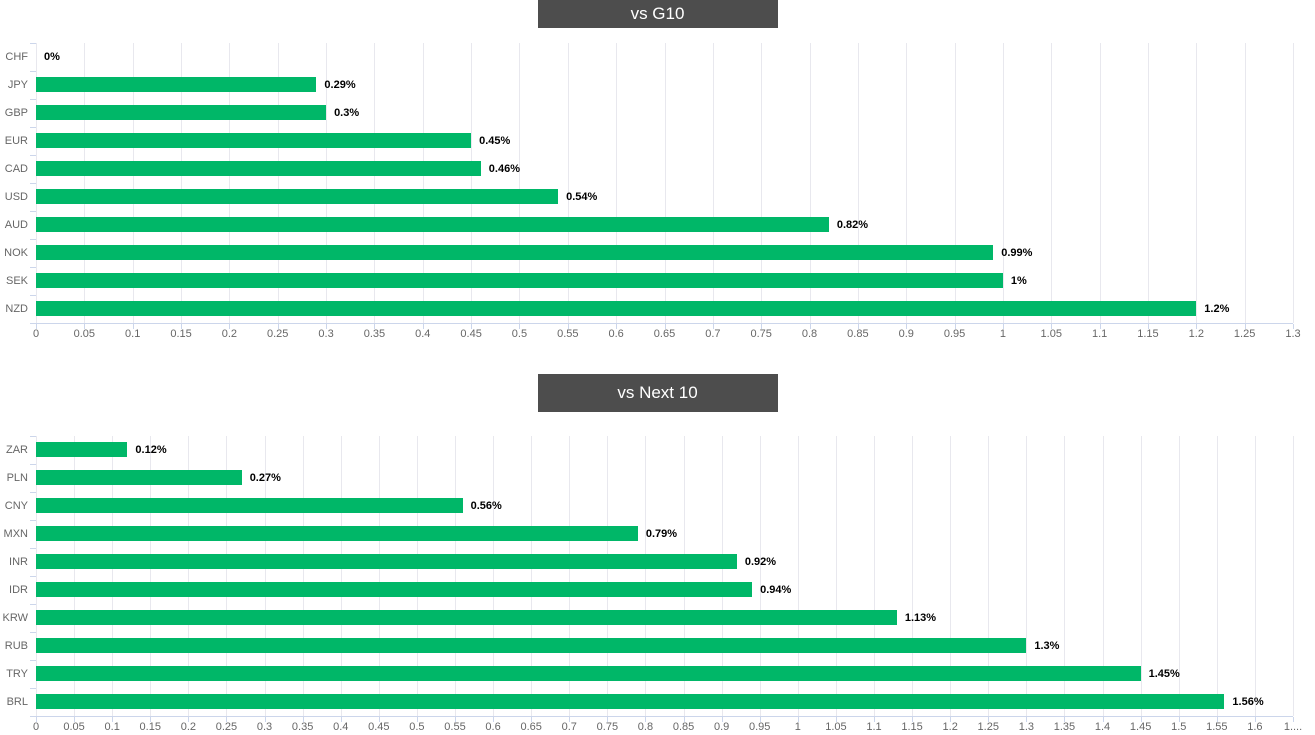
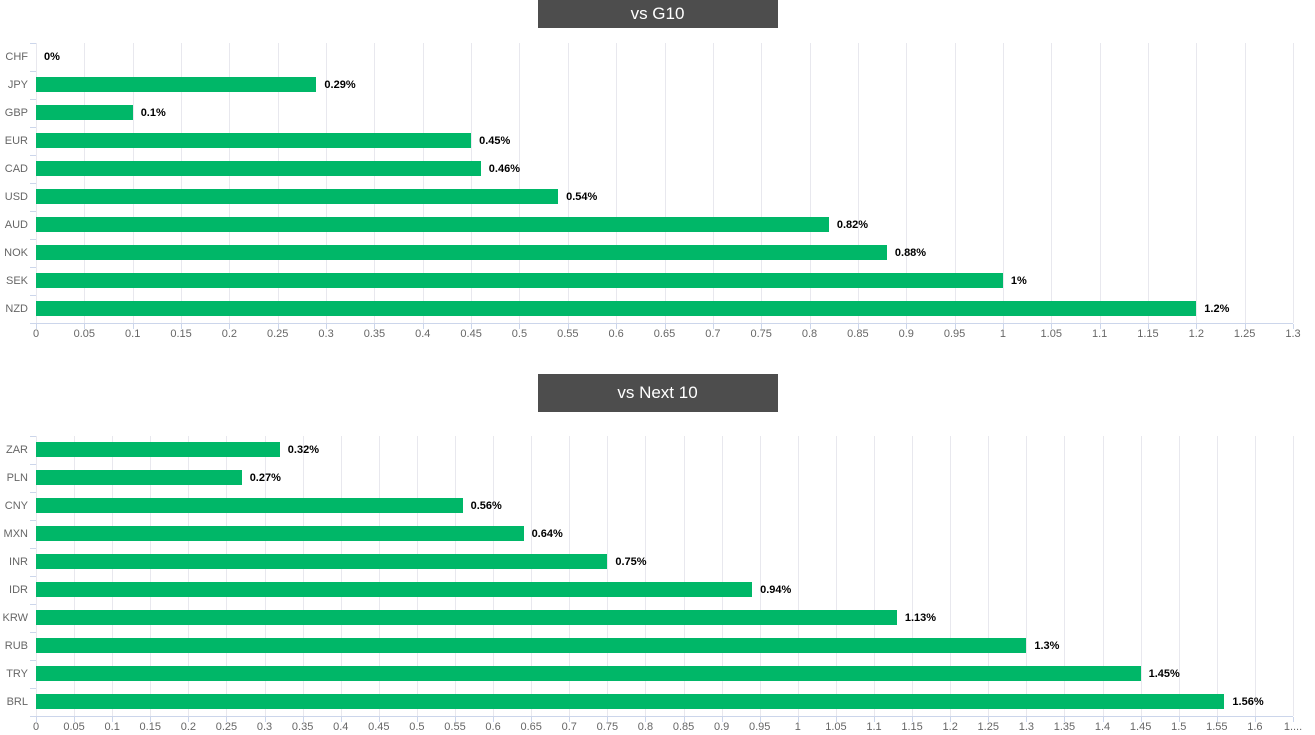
vs G10/GBP: 0.3% -> 0.1%
vs G10/NOK: 0.99% -> 0.88%
vs Next 10/ZAR: 0.12% -> 0.32%
vs Next 10/MXN: 0.79% -> 0.64%
vs Next 10/INR: 0.92% -> 0.75%
